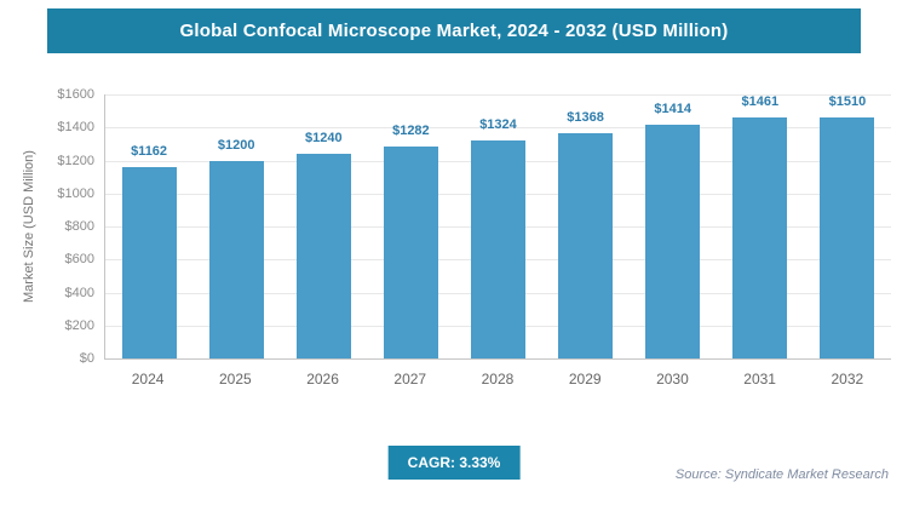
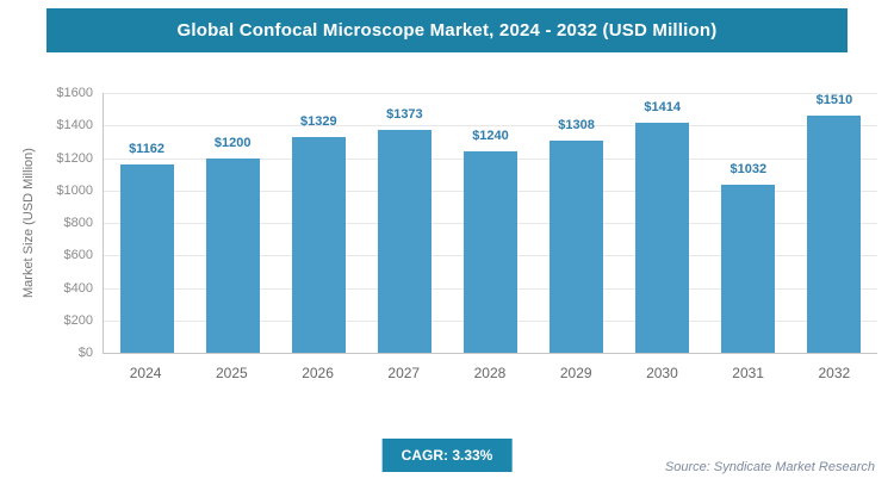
2026: $1240 -> $1329
2027: $1282 -> $1373
2028: $1324 -> $1240
2029: $1368 -> $1308
2031: $1461 -> $1032
